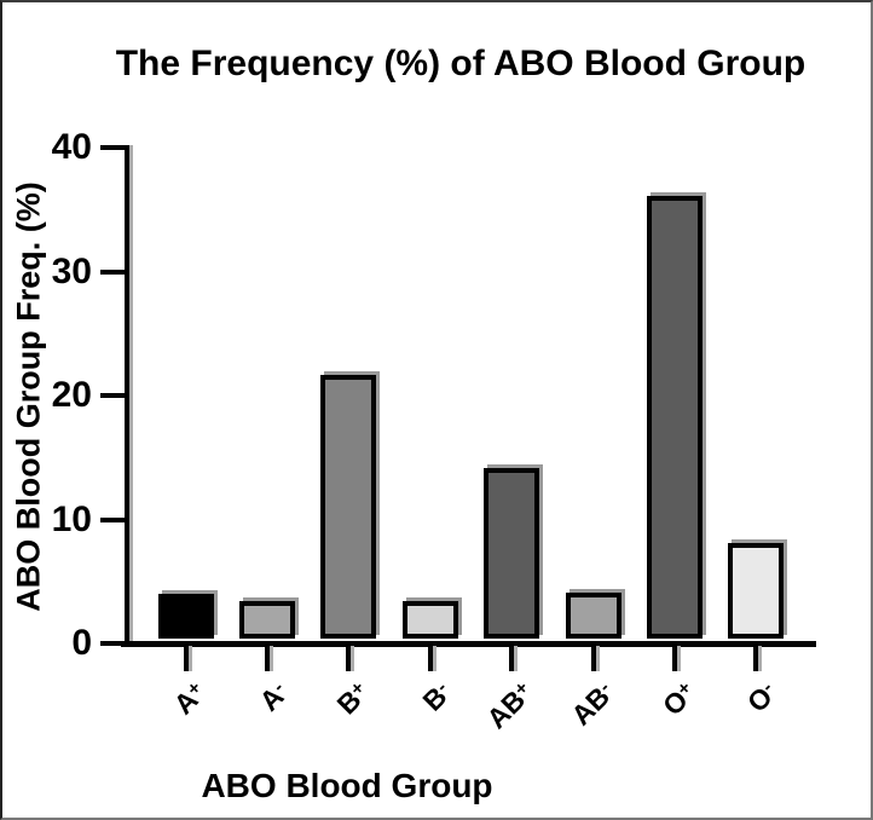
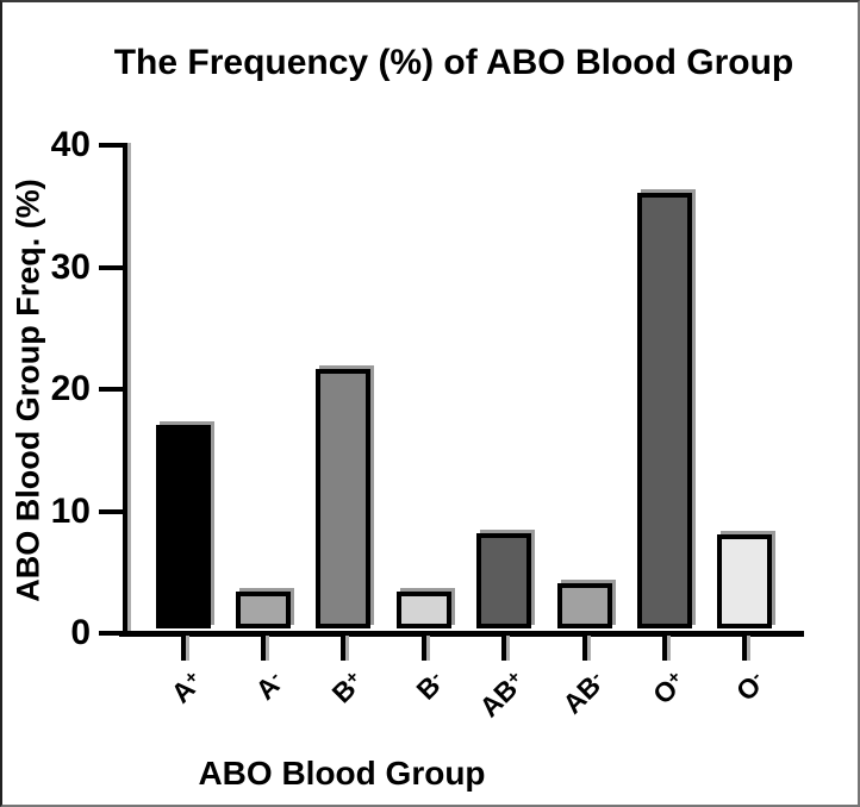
A+: 3.6 -> 16.7
AB+: 13.8 -> 7.8
